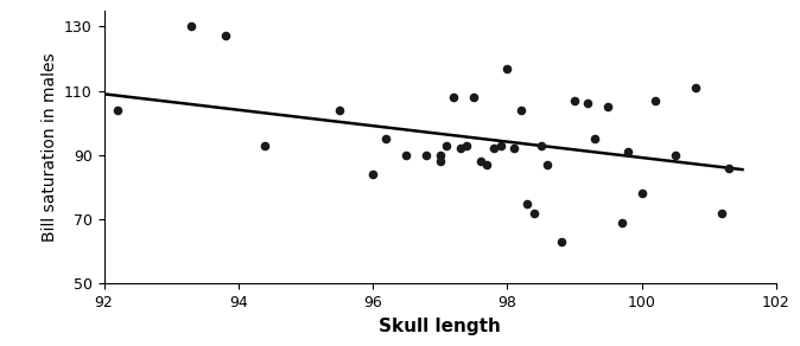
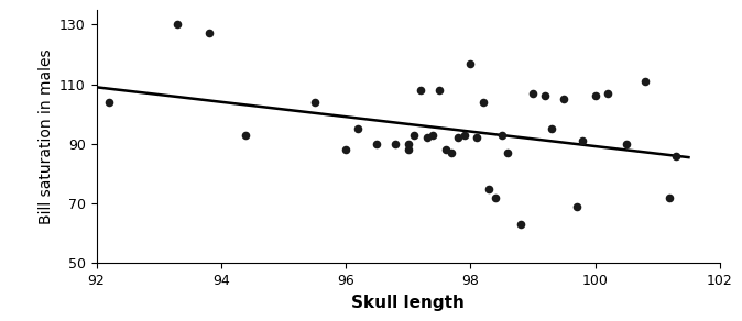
96: 84 -> 88
100: 78 -> 106
